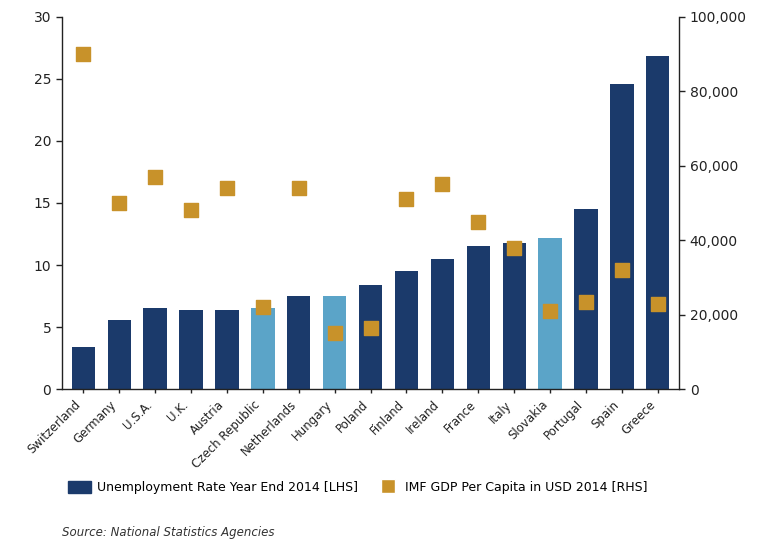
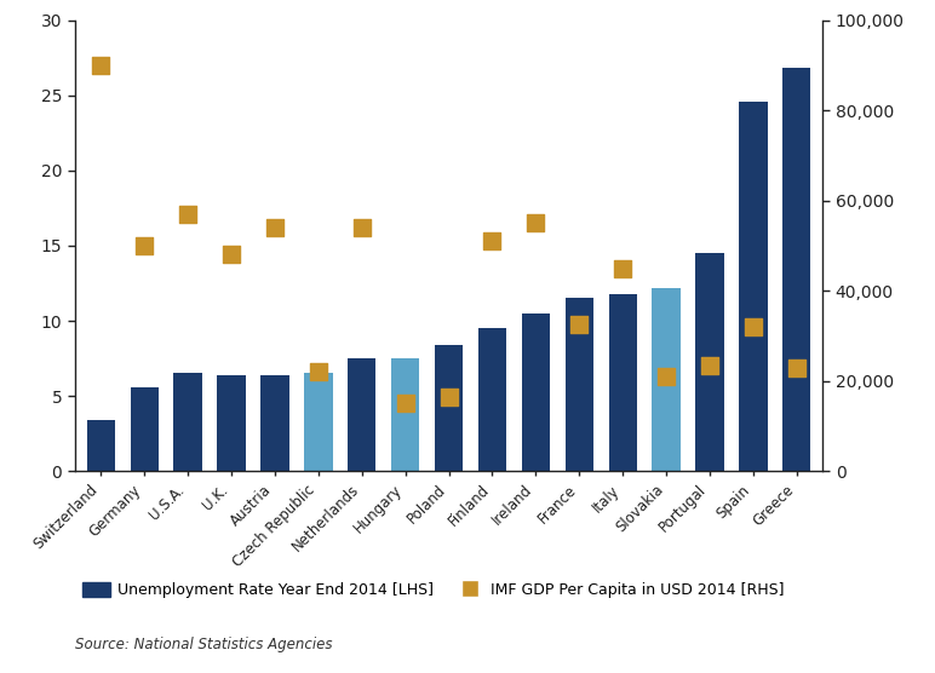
IMF GDP Per Capita in USD 2014 [RHS]/France: 45,000 -> 32,500
IMF GDP Per Capita in USD 2014 [RHS]/Italy: 38,000 -> 45,000
